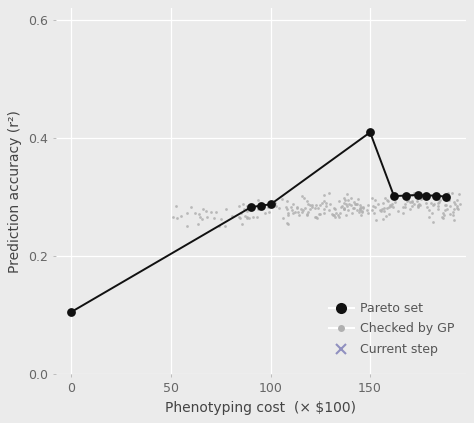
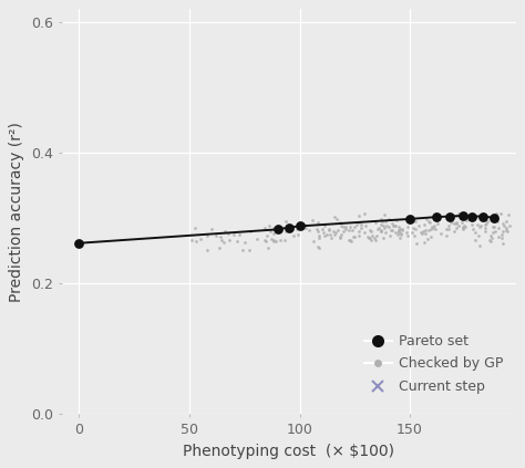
Pareto set/0: 0.106 -> 0.262
Pareto set/150: 0.410 -> 0.299
